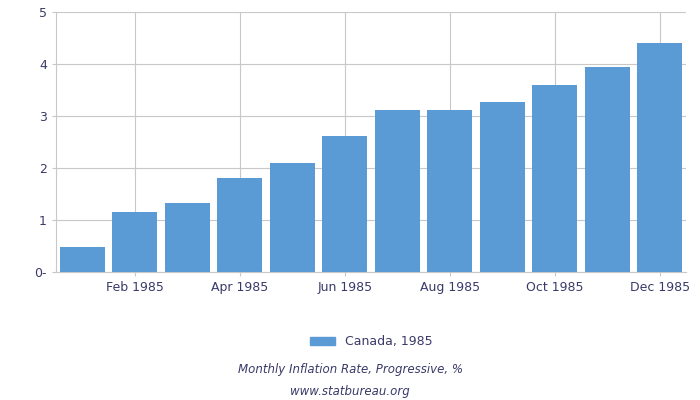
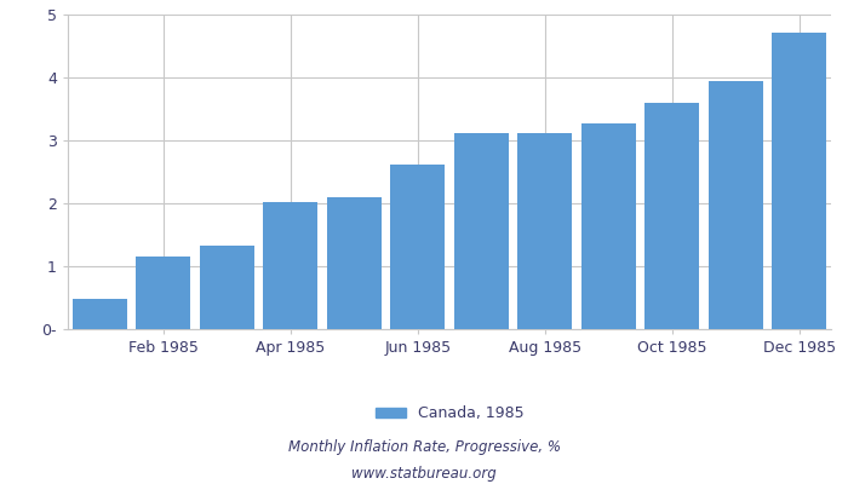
Apr 1985: 1.80 -> 2.02
Dec 1985: 4.41 -> 4.72
